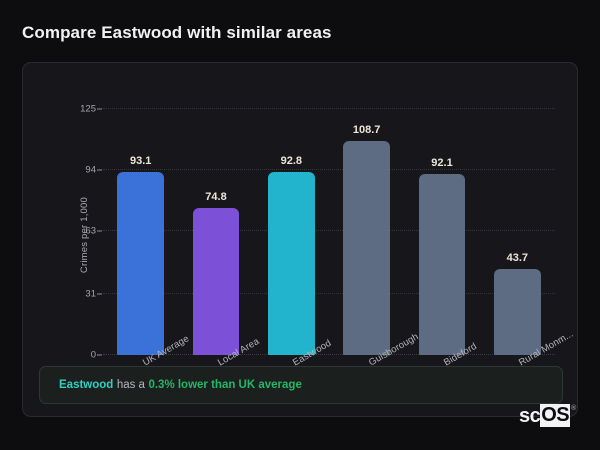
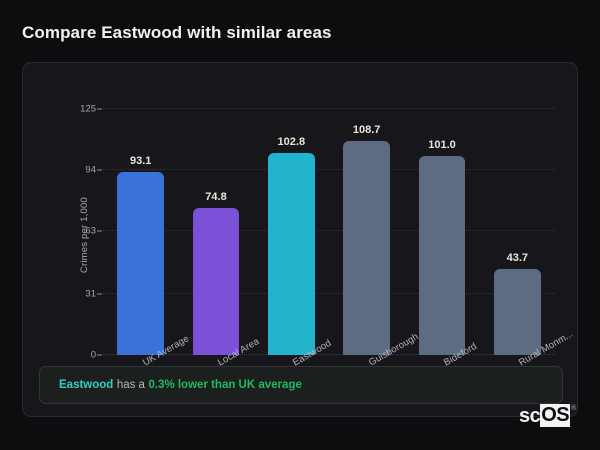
Eastwood: 92.8 -> 102.8
Bideford: 92.1 -> 101.0
